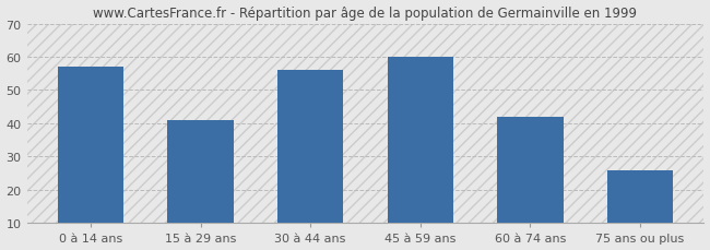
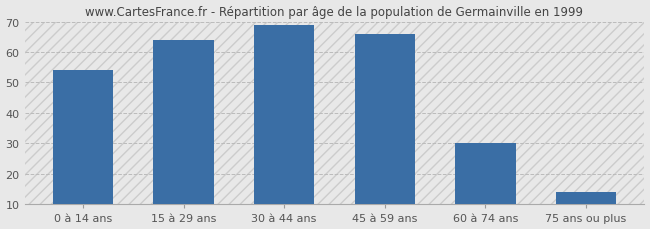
0 à 14 ans: 57 -> 54
15 à 29 ans: 41 -> 64
30 à 44 ans: 56 -> 69
45 à 59 ans: 60 -> 66
60 à 74 ans: 42 -> 30
75 ans ou plus: 26 -> 14
